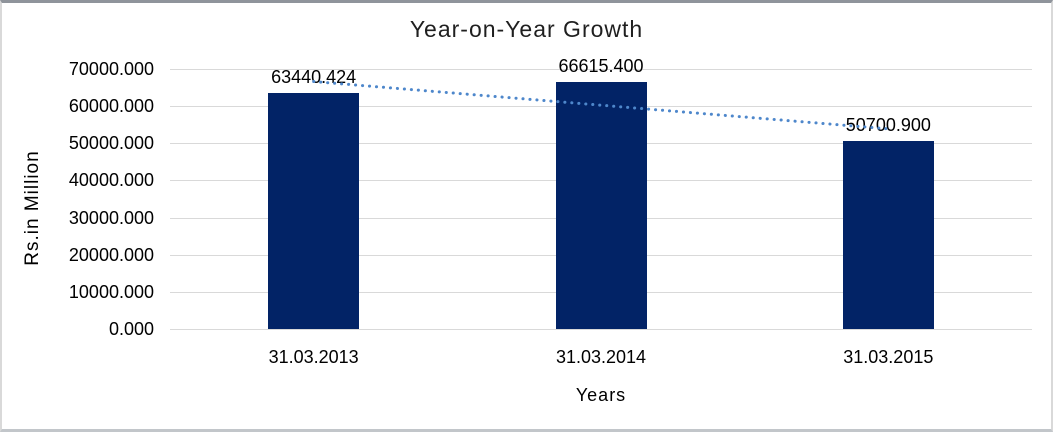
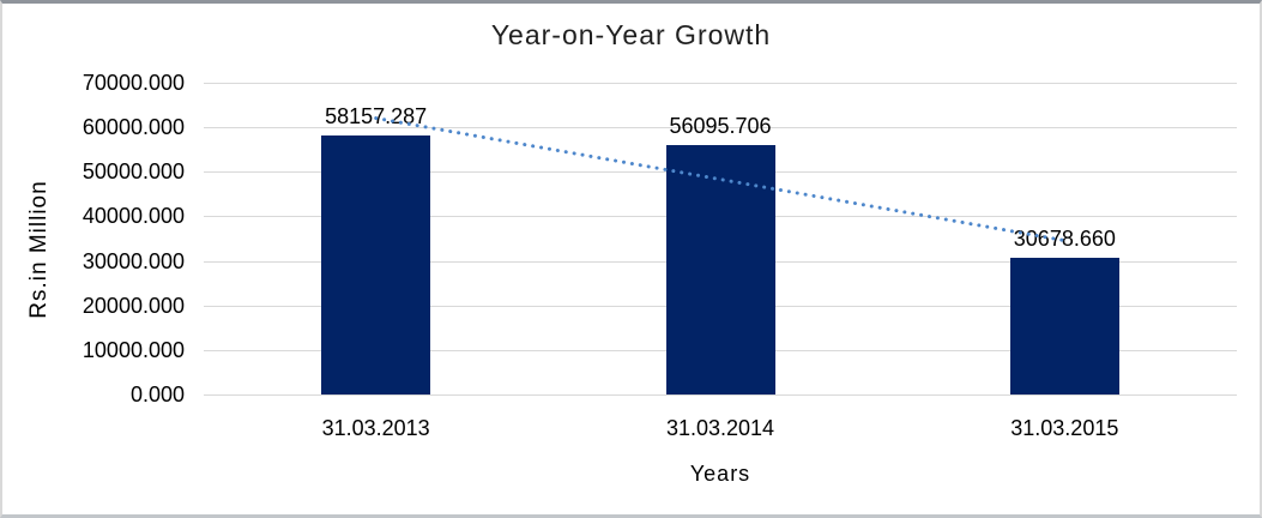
31.03.2013: 63440.424 -> 58157.287
31.03.2014: 66615.400 -> 56095.706
31.03.2015: 50700.900 -> 30678.660
